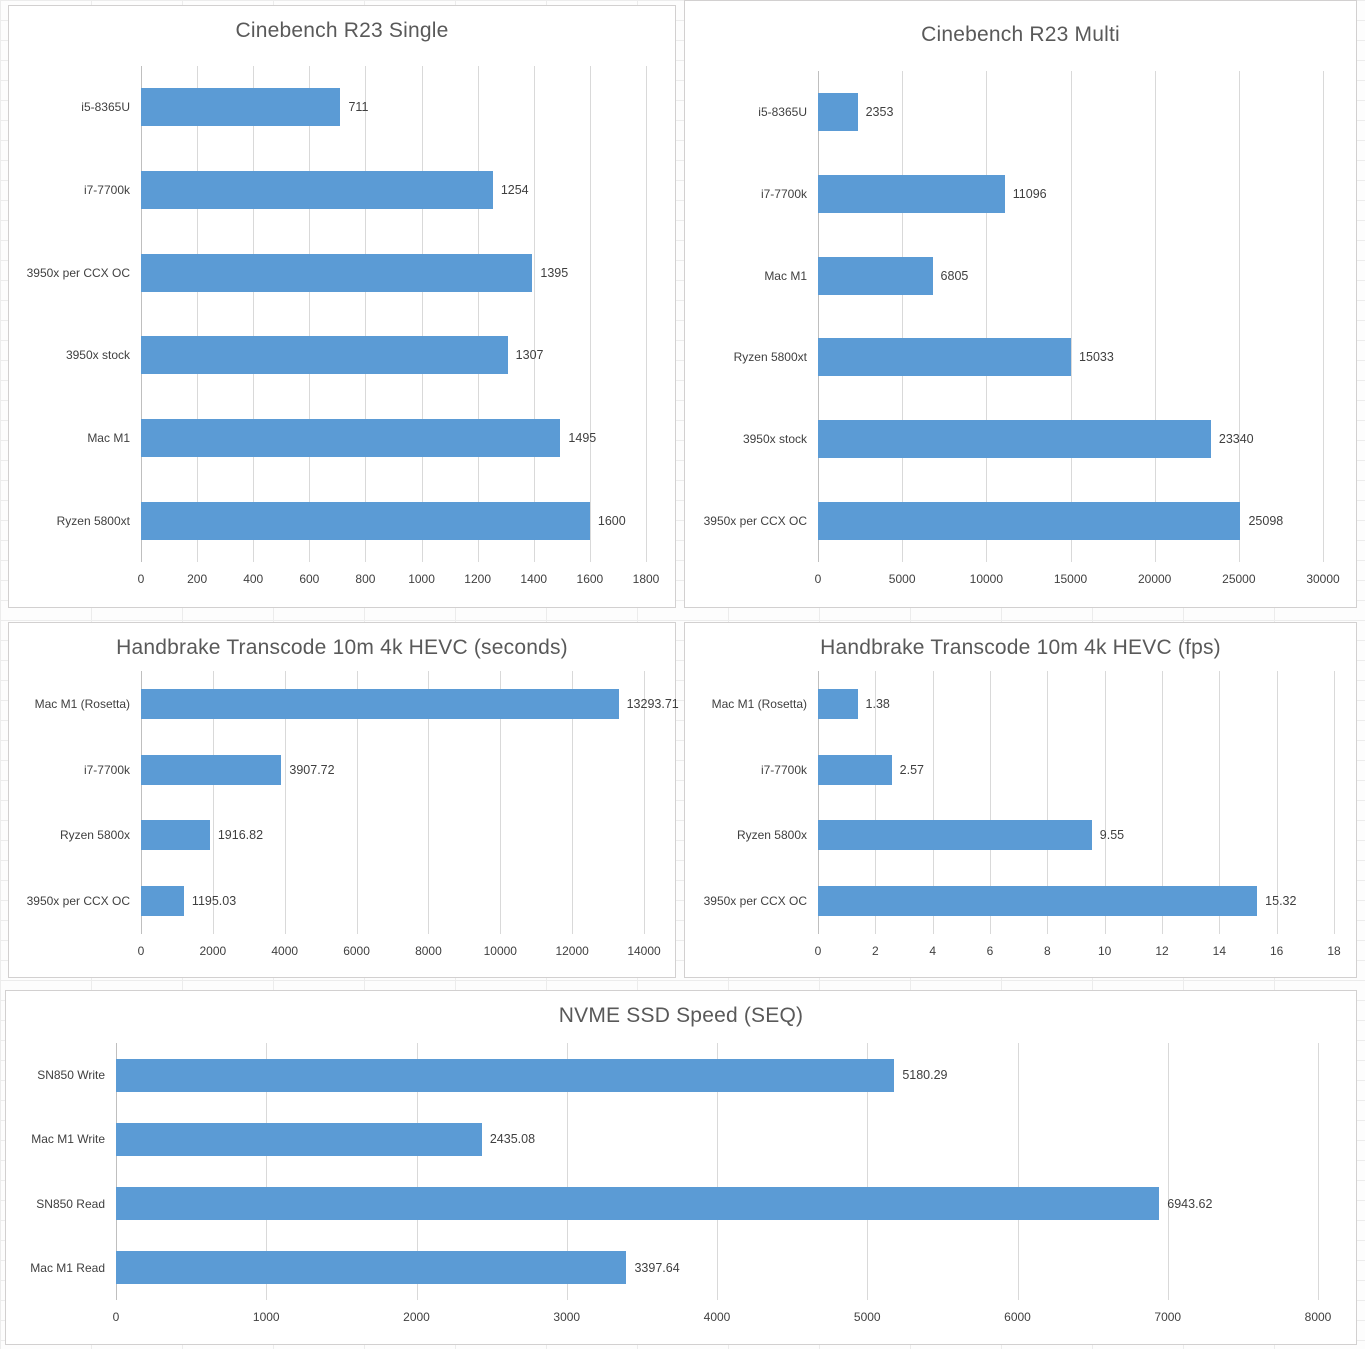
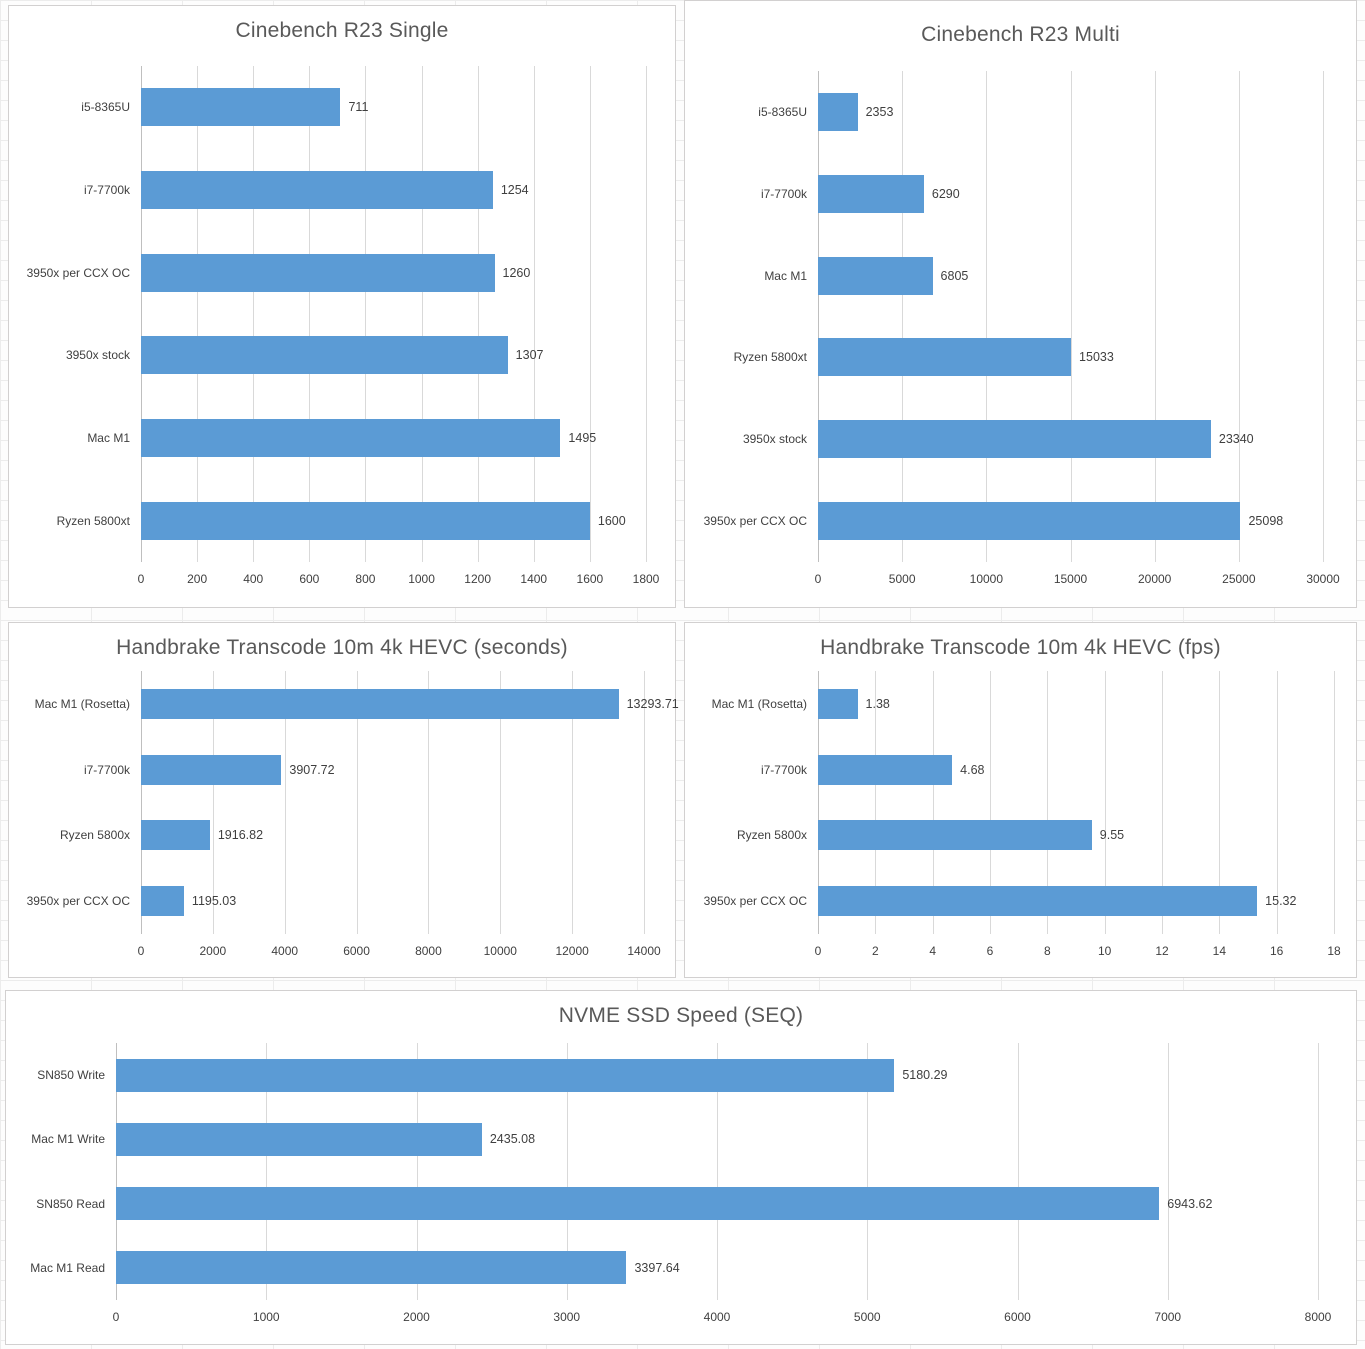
Cinebench R23 Single/3950x per CCX OC: 1395 -> 1260
Cinebench R23 Multi/i7-7700k: 11096 -> 6290
Handbrake Transcode 10m 4k HEVC (fps)/i7-7700k: 2.57 -> 4.68
